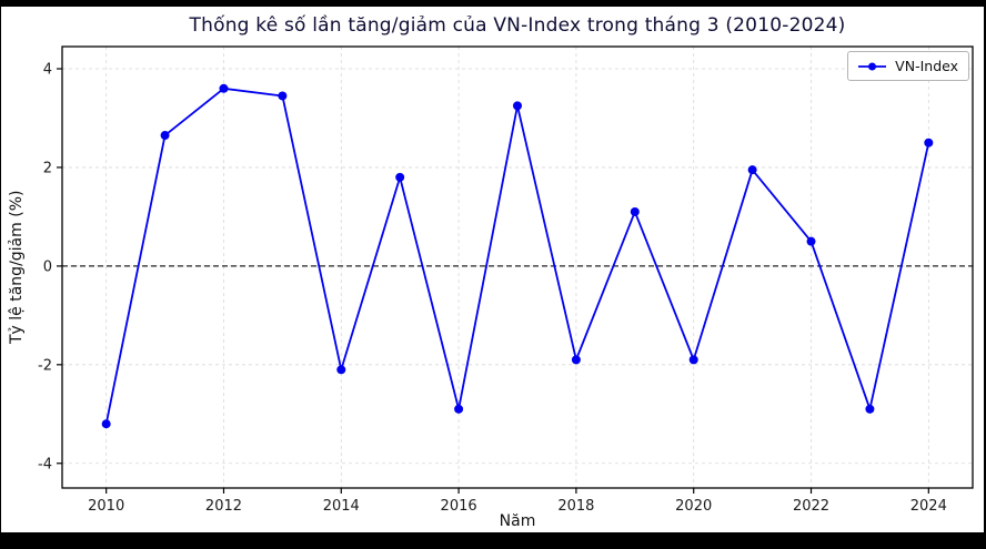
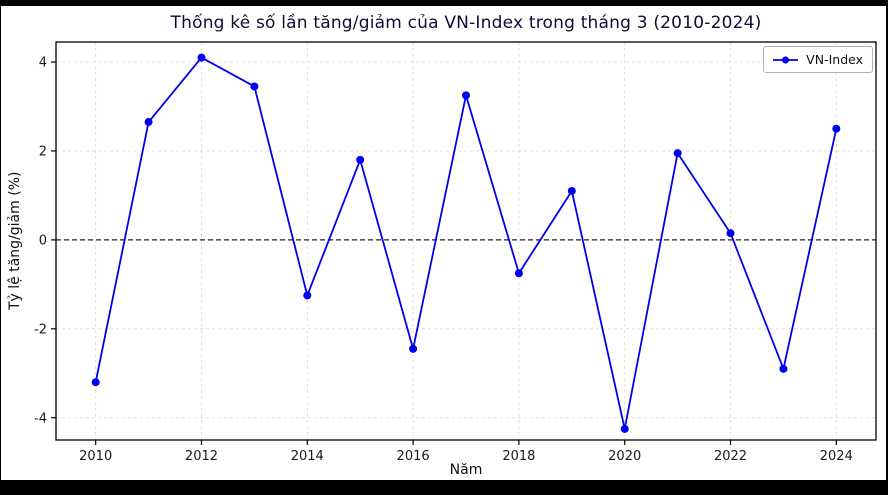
2012: 3.6 -> 4.1
2014: -2.1 -> -1.2
2016: -2.9 -> -2.5
2018: -1.9 -> -0.8
2020: -1.9 -> -4.2
2022: 0.5 -> 0.1
